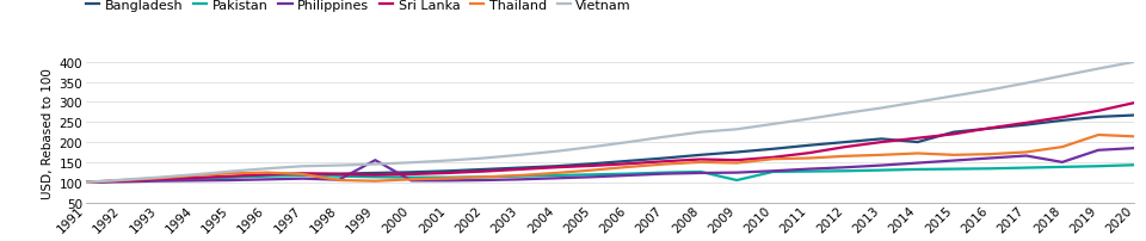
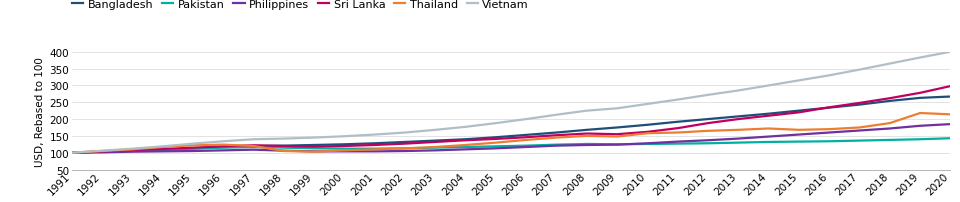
Philippines/1999: 155 -> 104
Pakistan/2009: 105 -> 125
Bangladesh/2014: 200 -> 216
Philippines/2018: 150 -> 172
